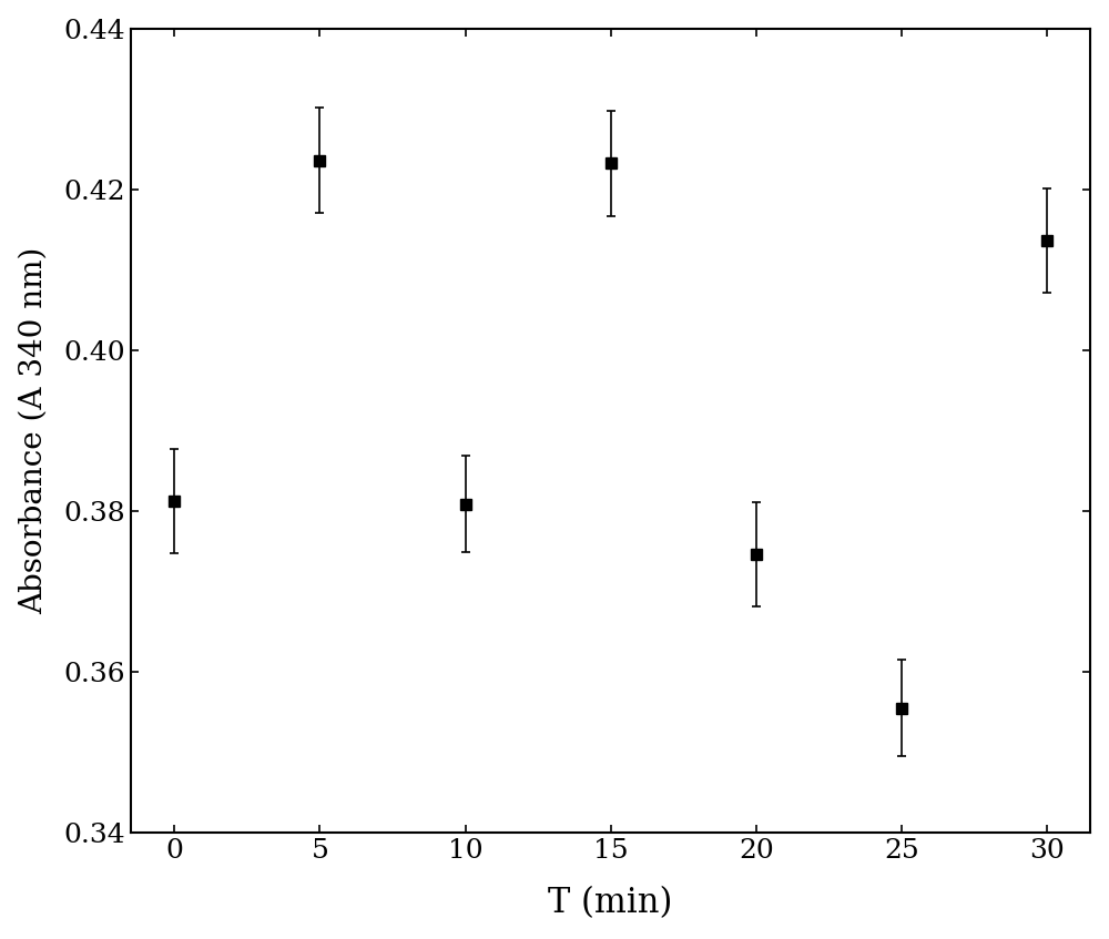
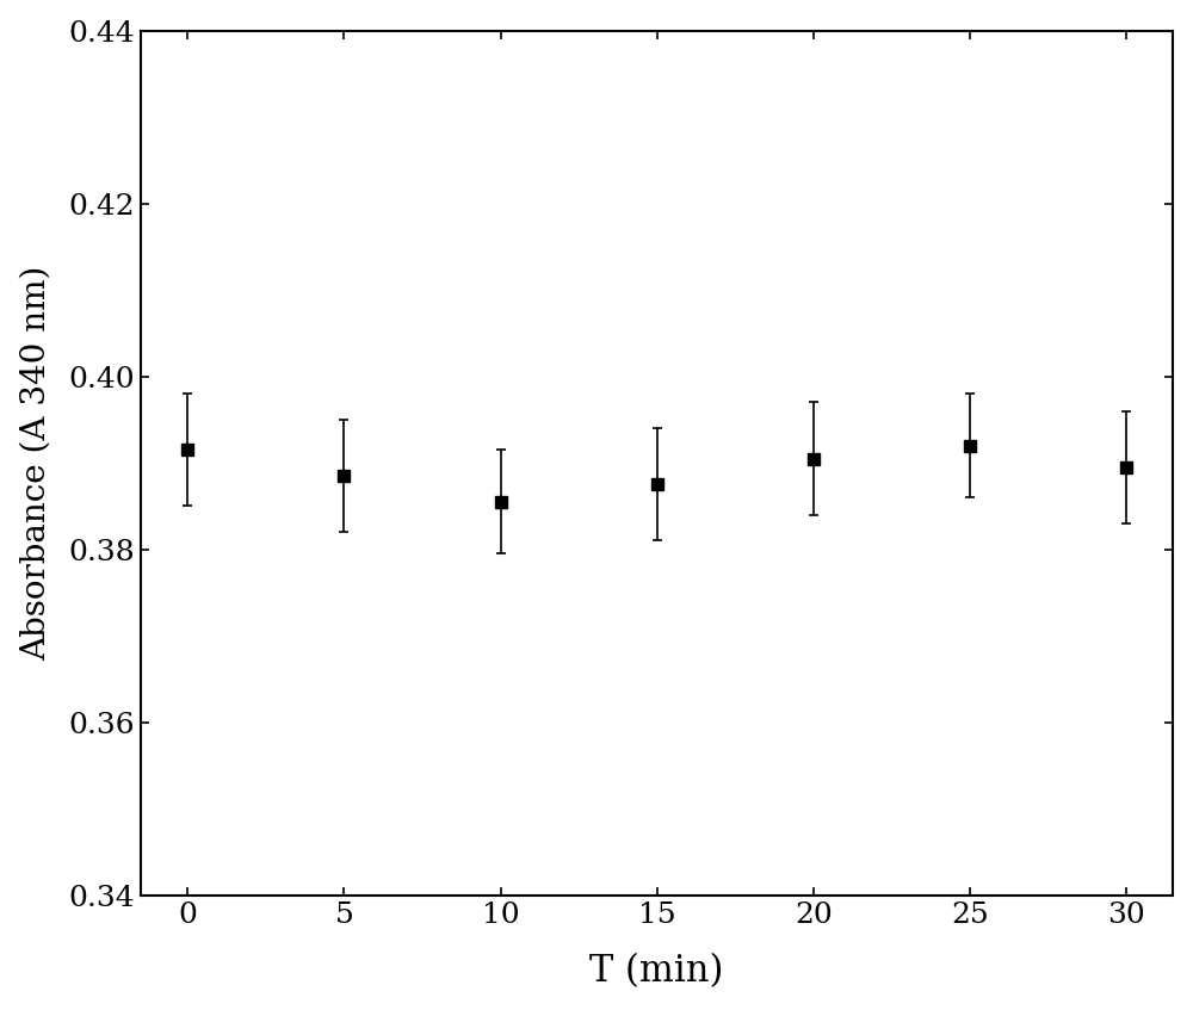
0: 0.3812 -> 0.3915
5: 0.4236 -> 0.3885
10: 0.3808 -> 0.3855
15: 0.4232 -> 0.3875
20: 0.3746 -> 0.3905
25: 0.3554 -> 0.3920
30: 0.4136 -> 0.3895
